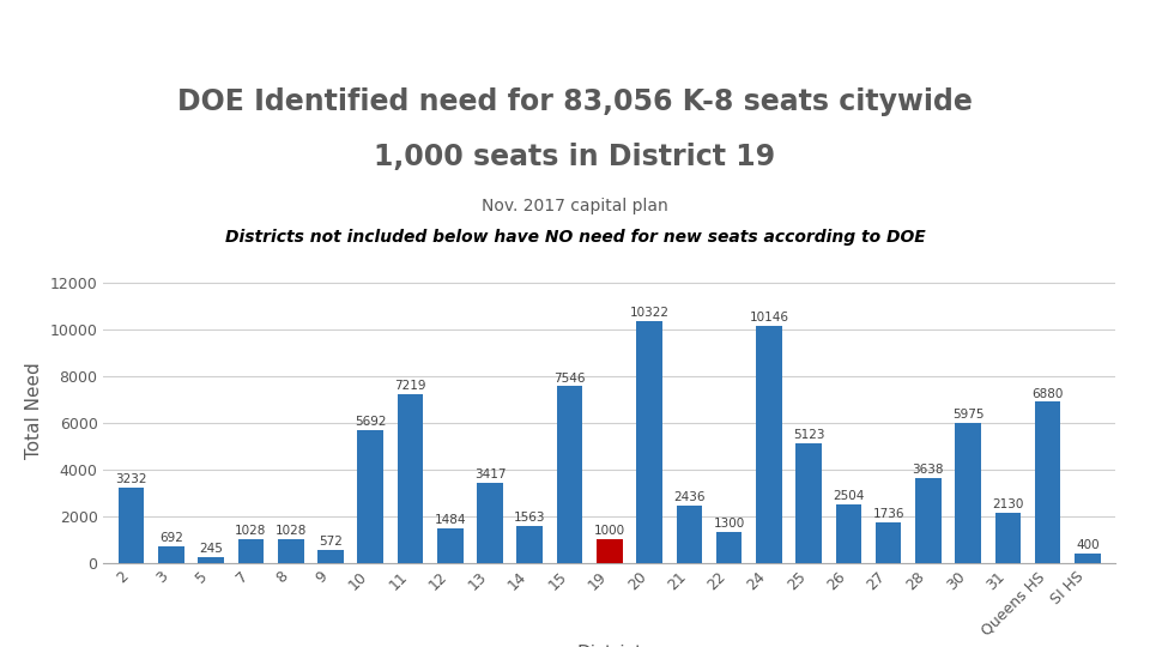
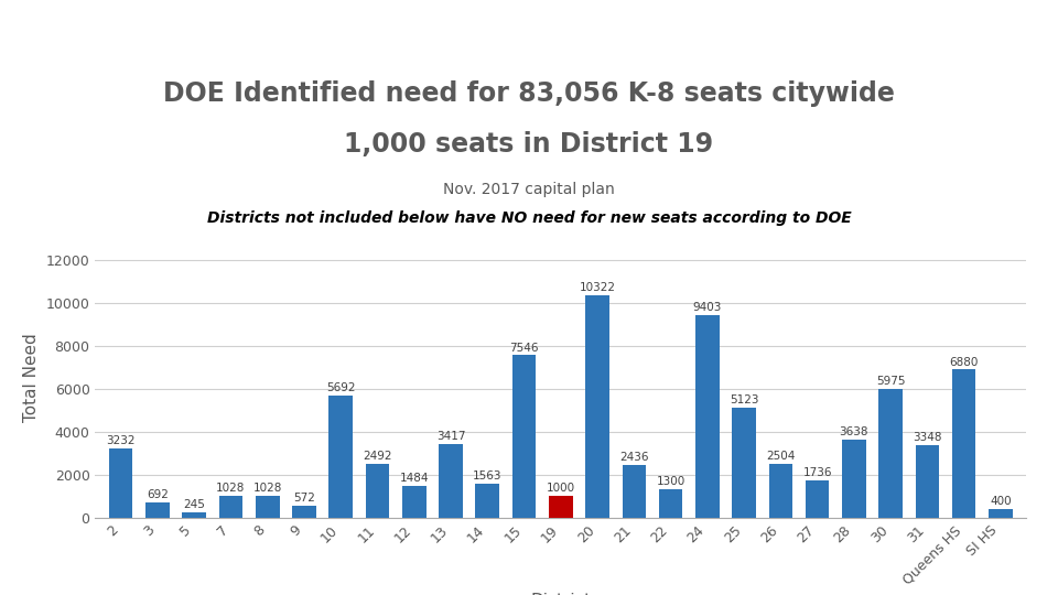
11: 7219 -> 2492
24: 10146 -> 9403
31: 2130 -> 3348
